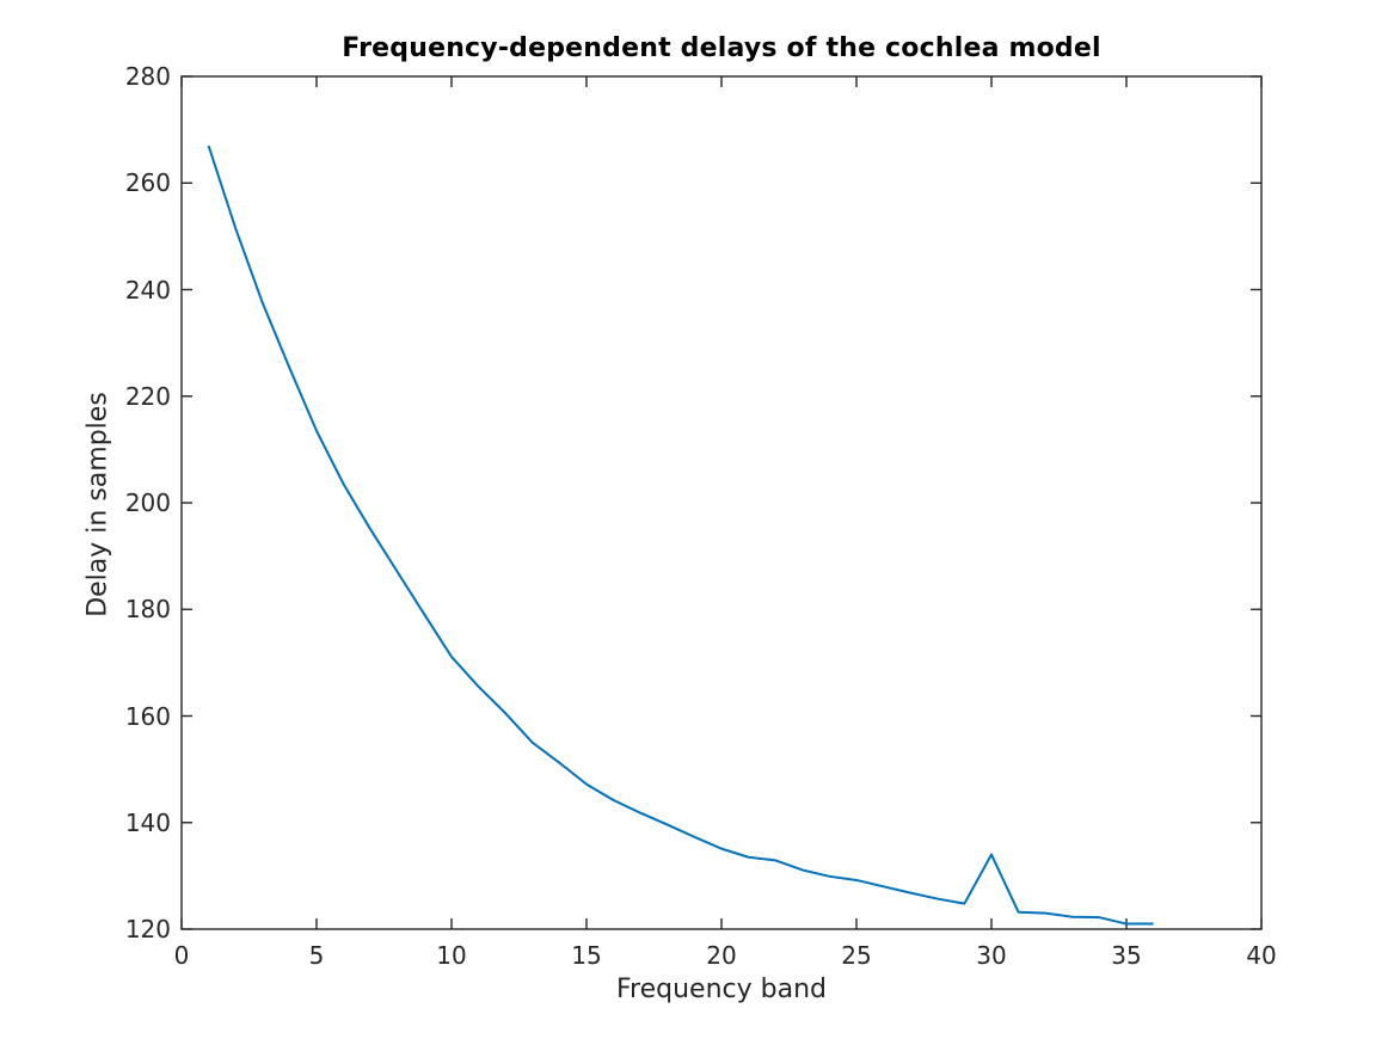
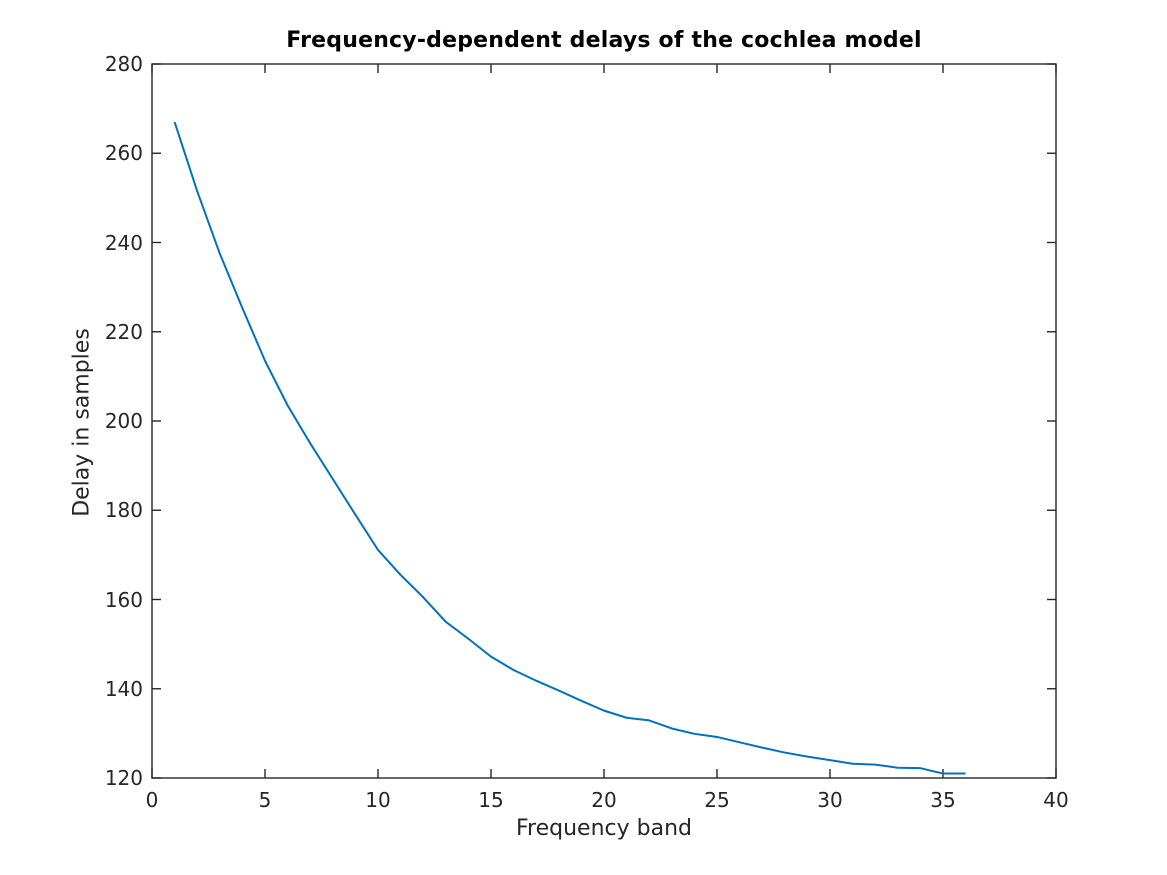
30: 134 -> 124
